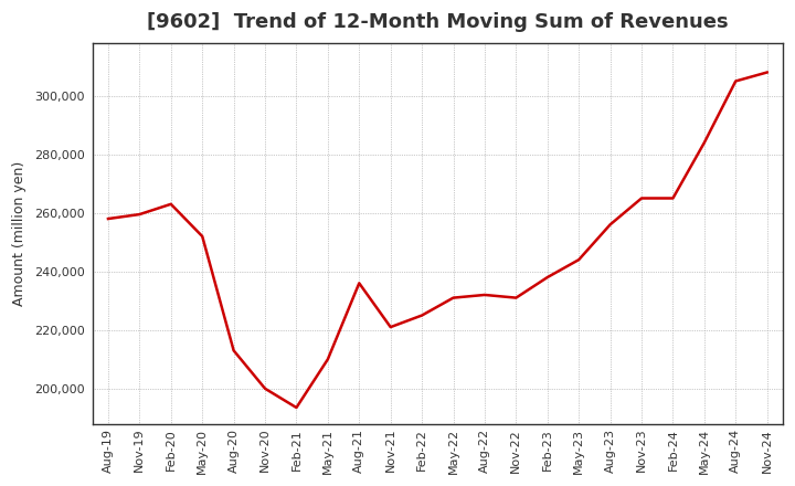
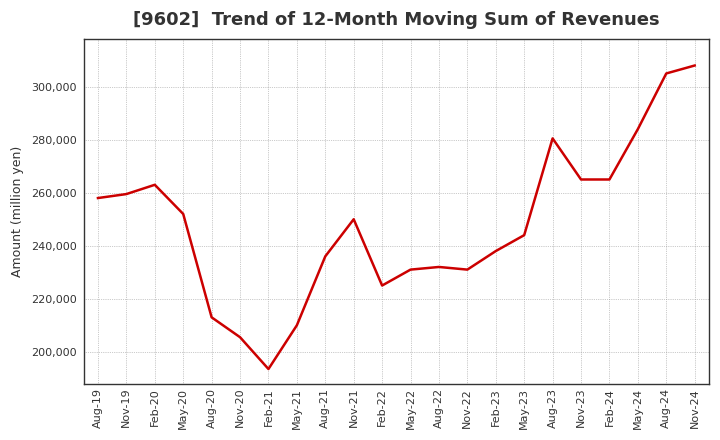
Nov-20: 200,000 -> 205,500
Nov-21: 221,000 -> 250,000
Aug-23: 256,000 -> 280,500
